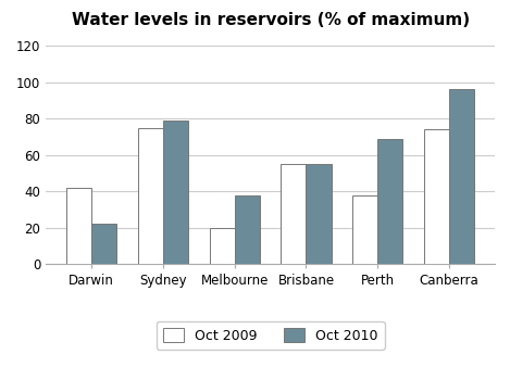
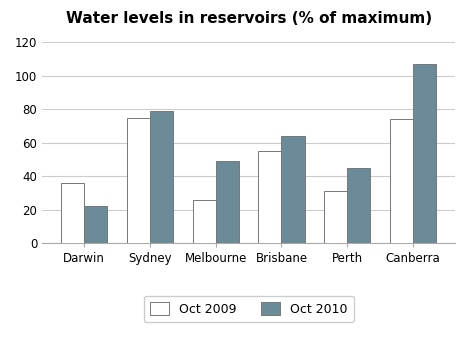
Oct 2009/Darwin: 42 -> 36
Oct 2009/Melbourne: 20 -> 26
Oct 2010/Melbourne: 38 -> 49
Oct 2010/Brisbane: 55 -> 64
Oct 2009/Perth: 38 -> 31
Oct 2010/Perth: 69 -> 45
Oct 2010/Canberra: 96 -> 107
